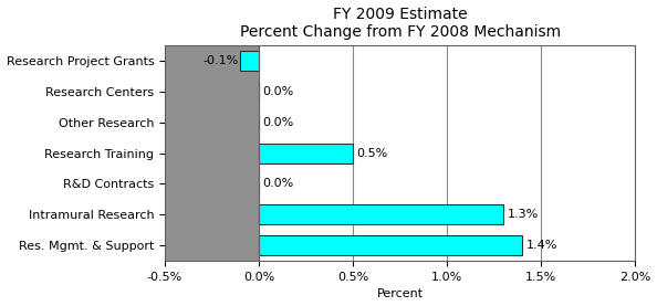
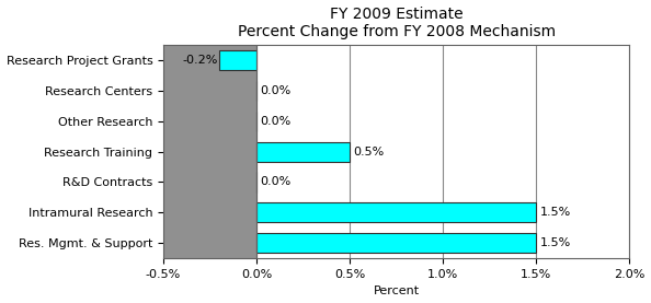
Research Project Grants: -0.1% -> -0.2%
Intramural Research: 1.3% -> 1.5%
Res. Mgmt. & Support: 1.4% -> 1.5%
